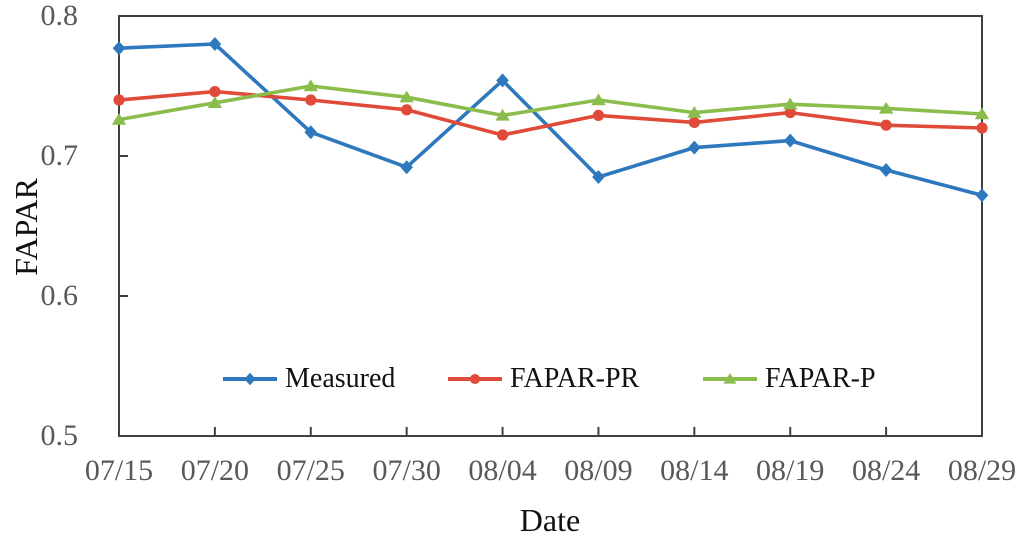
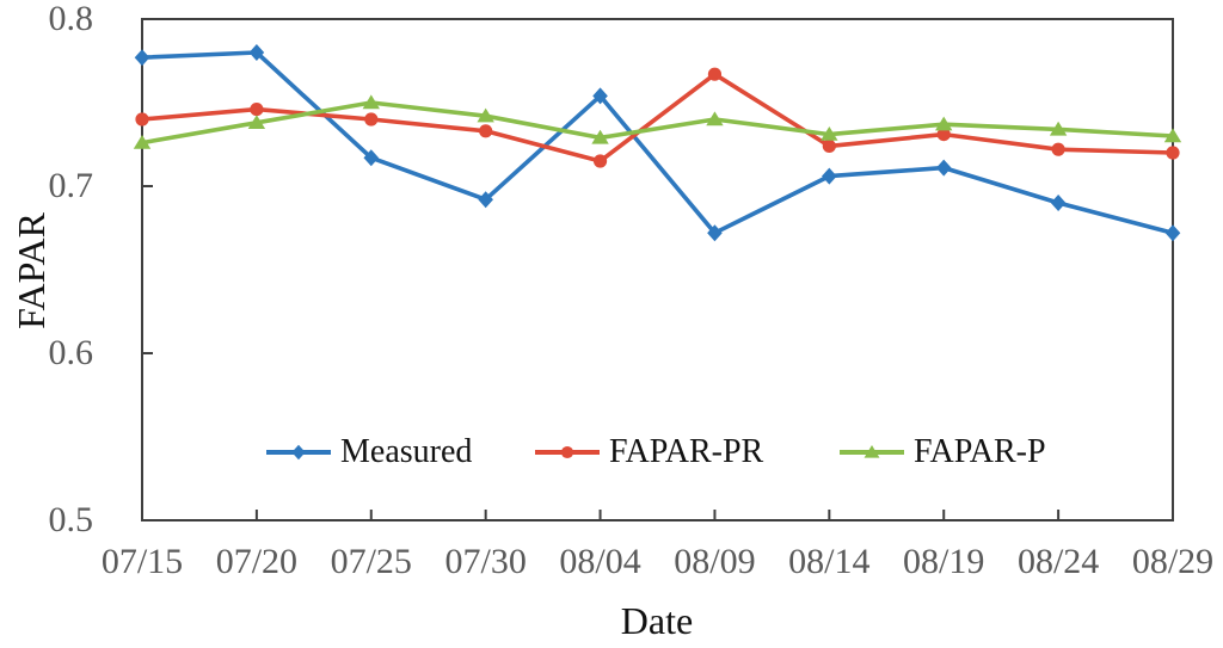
Measured/08/09: 0.685 -> 0.672
FAPAR-PR/08/09: 0.729 -> 0.767
